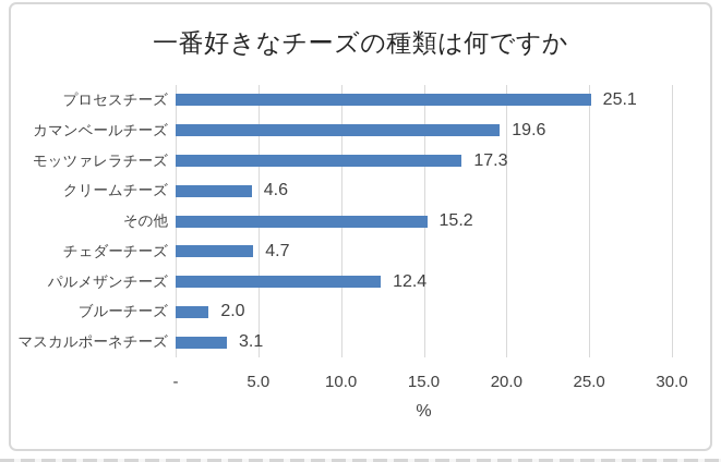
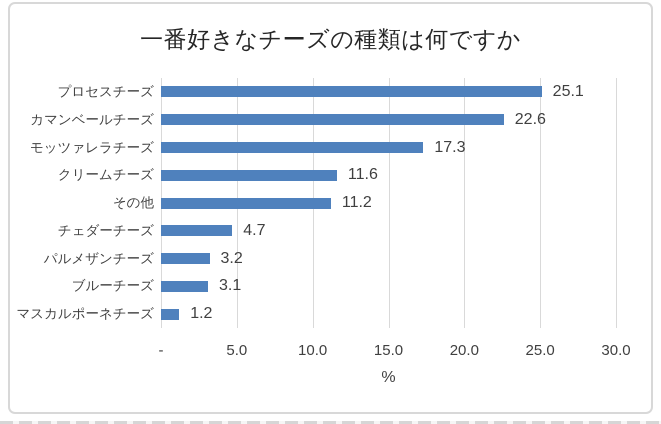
カマンベールチーズ: 19.6 -> 22.6
クリームチーズ: 4.6 -> 11.6
その他: 15.2 -> 11.2
パルメザンチーズ: 12.4 -> 3.2
ブルーチーズ: 2.0 -> 3.1
マスカルポーネチーズ: 3.1 -> 1.2
